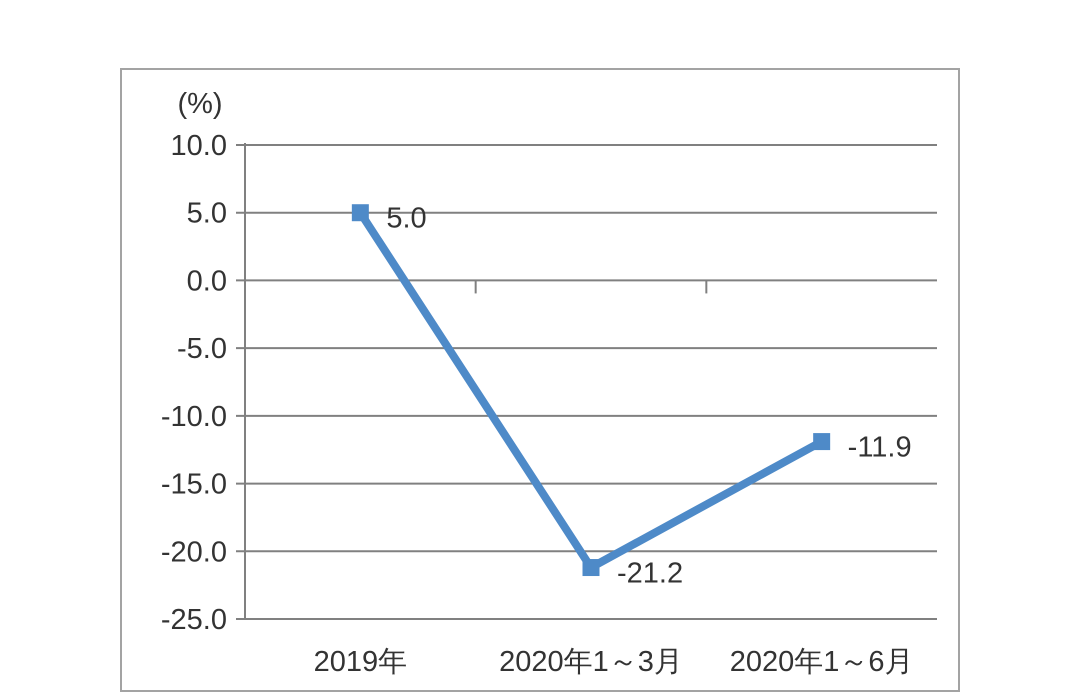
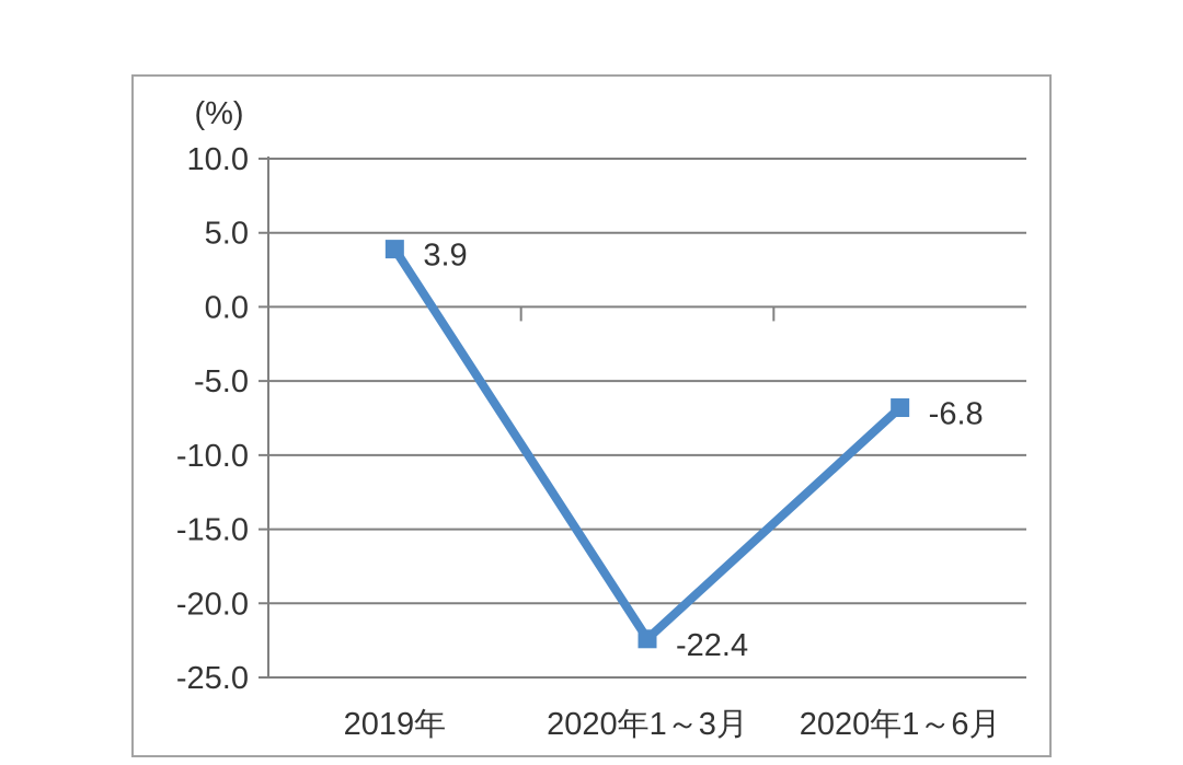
2019年: 5.0 -> 3.9
2020年1～3月: -21.2 -> -22.4
2020年1～6月: -11.9 -> -6.8
